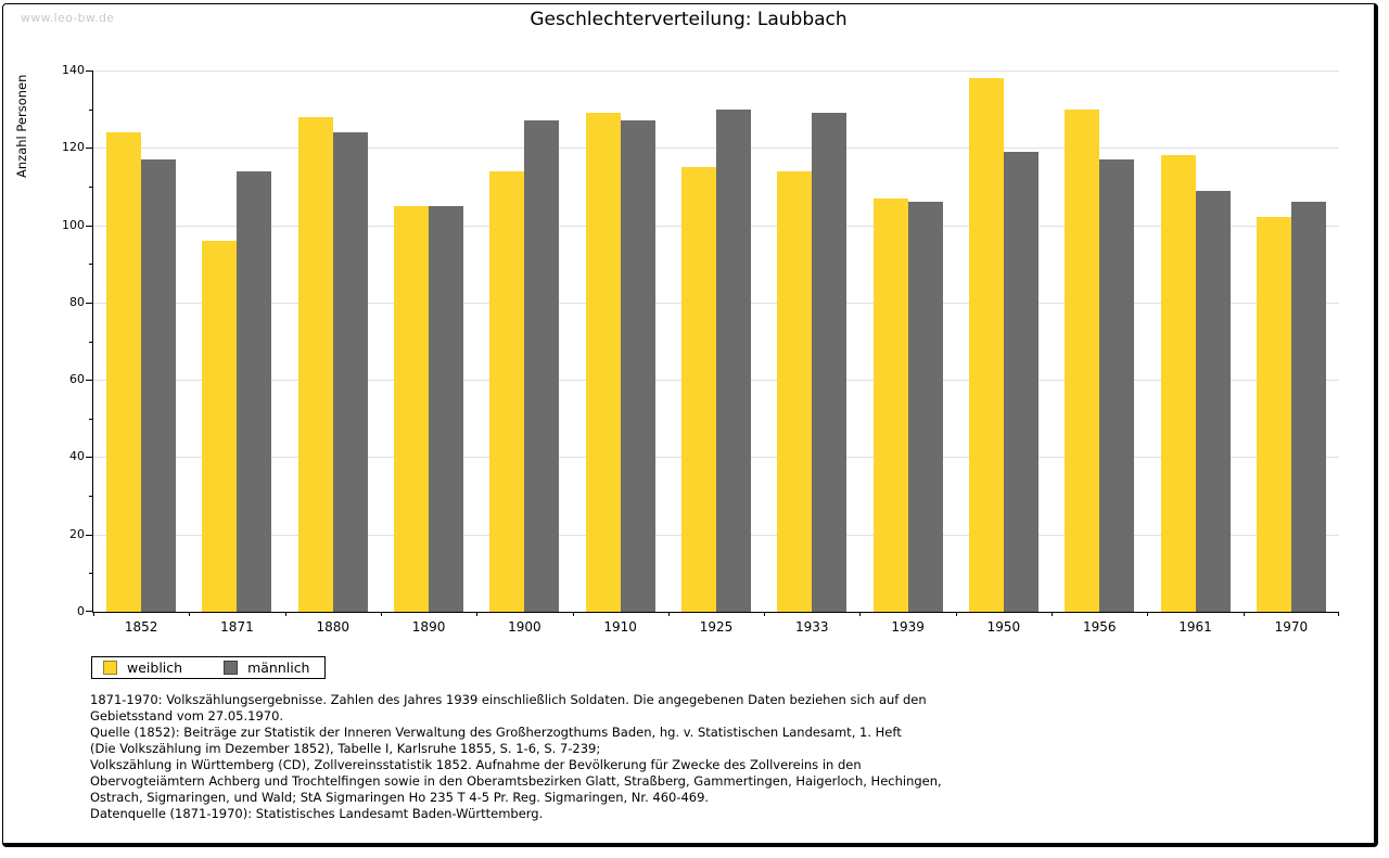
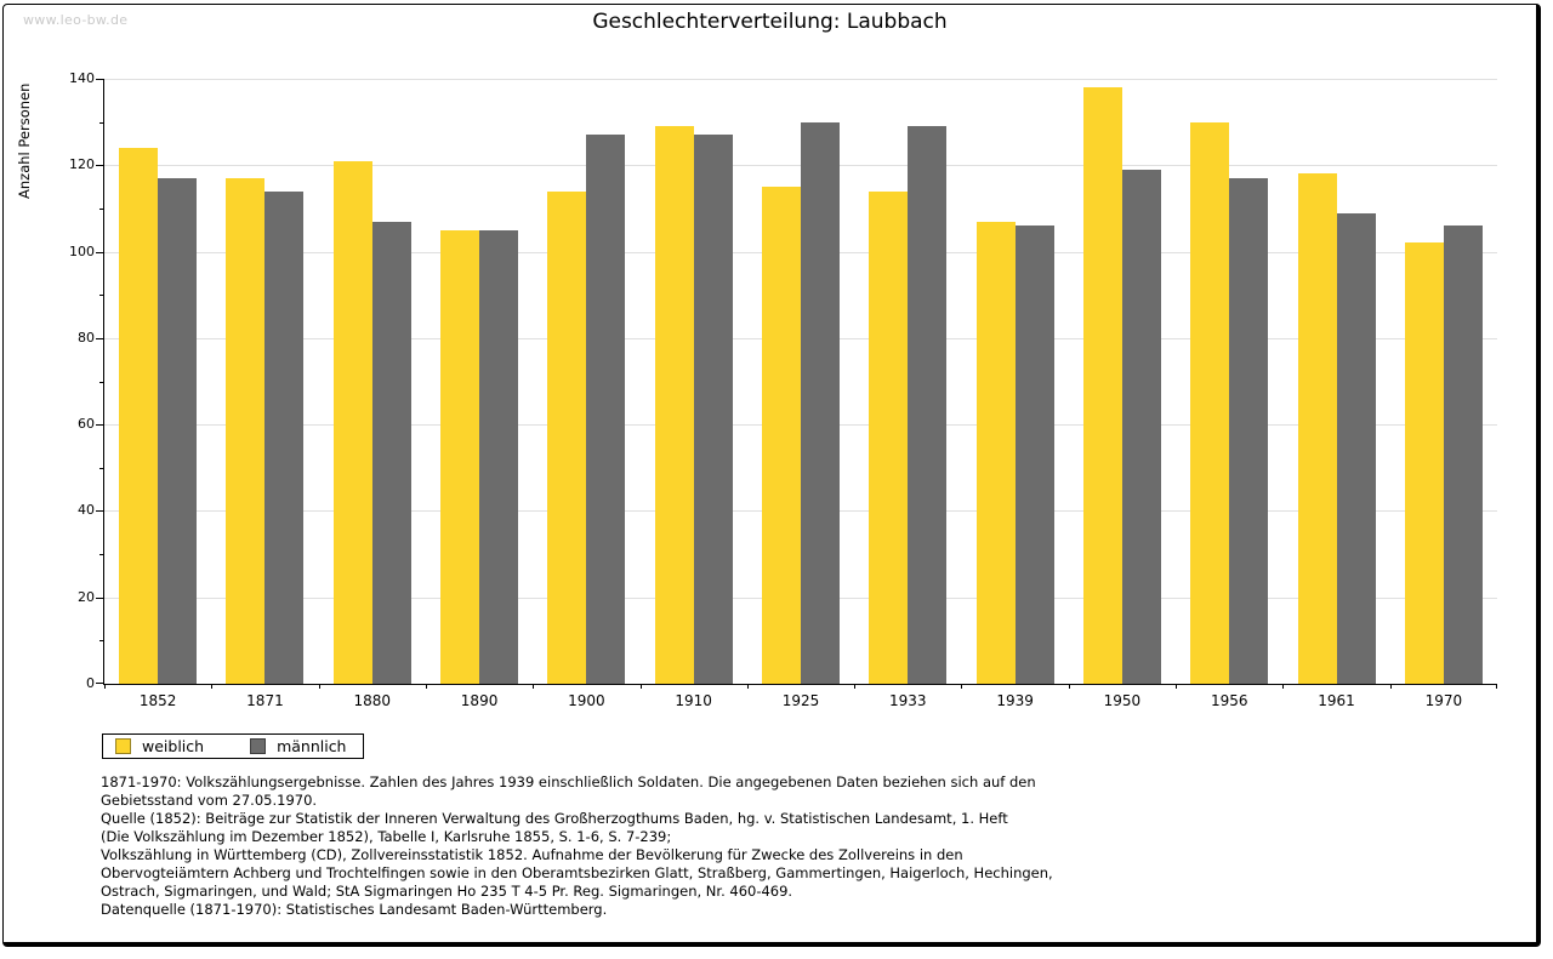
weiblich/1871: 96 -> 117
weiblich/1880: 128 -> 121
männlich/1880: 124 -> 107
